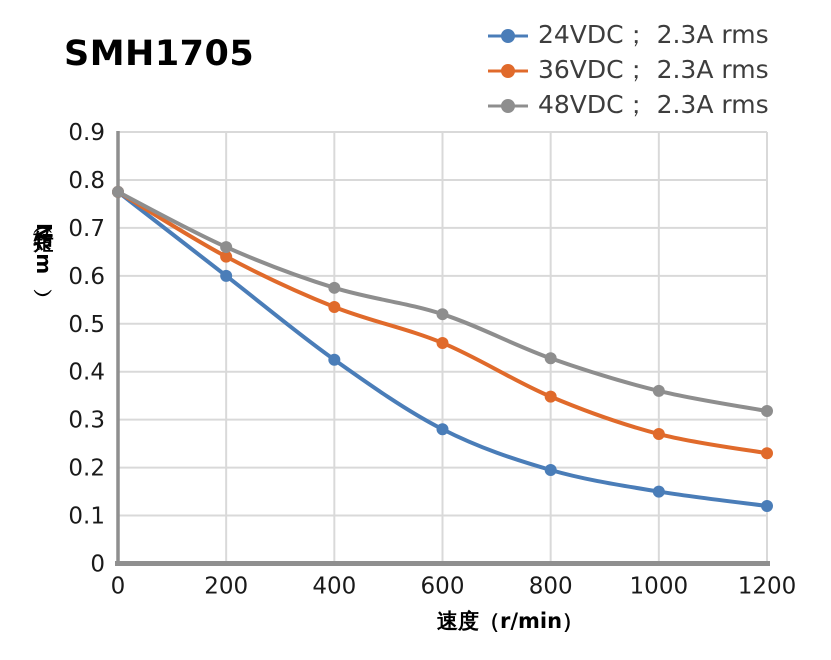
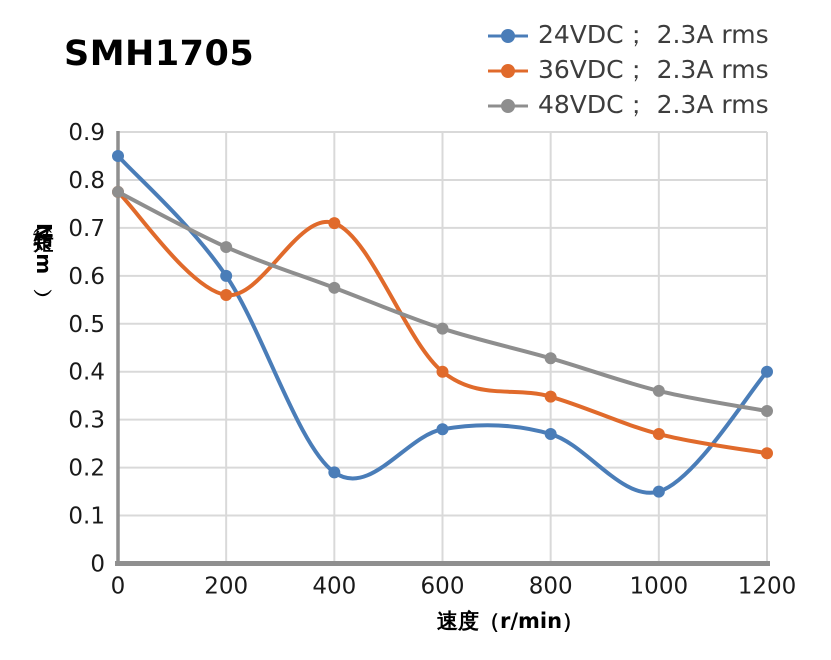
24VDC； 2.3A rms/0: 0.78 -> 0.85
36VDC； 2.3A rms/200: 0.64 -> 0.56
24VDC； 2.3A rms/400: 0.42 -> 0.19
36VDC； 2.3A rms/400: 0.54 -> 0.71
36VDC； 2.3A rms/600: 0.46 -> 0.40
48VDC； 2.3A rms/600: 0.52 -> 0.49
24VDC； 2.3A rms/800: 0.20 -> 0.27
24VDC； 2.3A rms/1200: 0.12 -> 0.40
